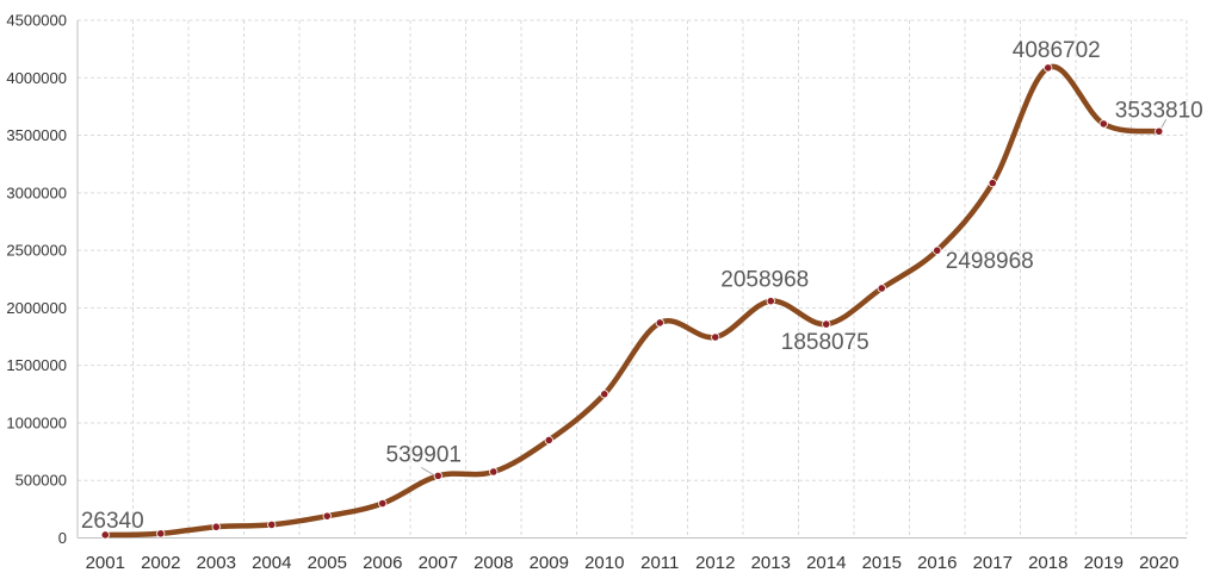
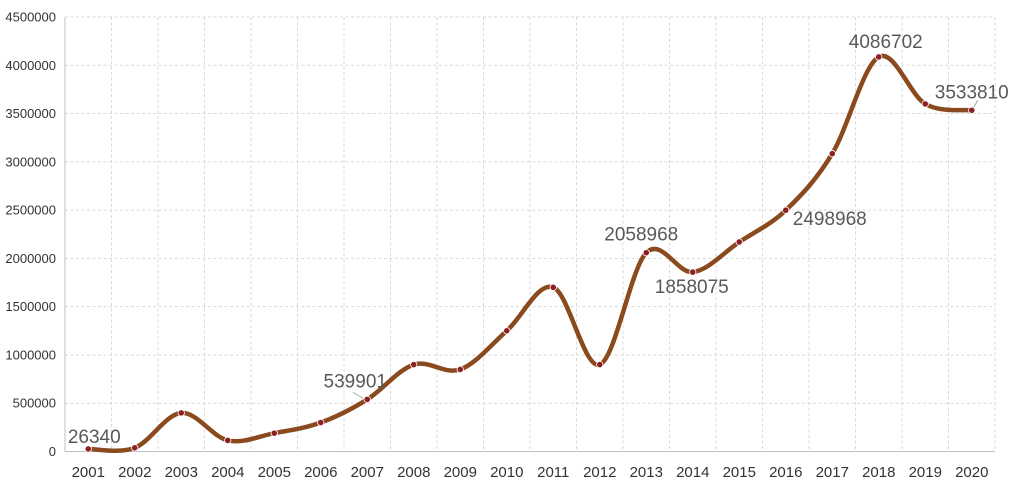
2003: 100000 -> 400000
2008: 600000 -> 900000
2011: 1900000 -> 1700000
2012: 1700000 -> 900000
